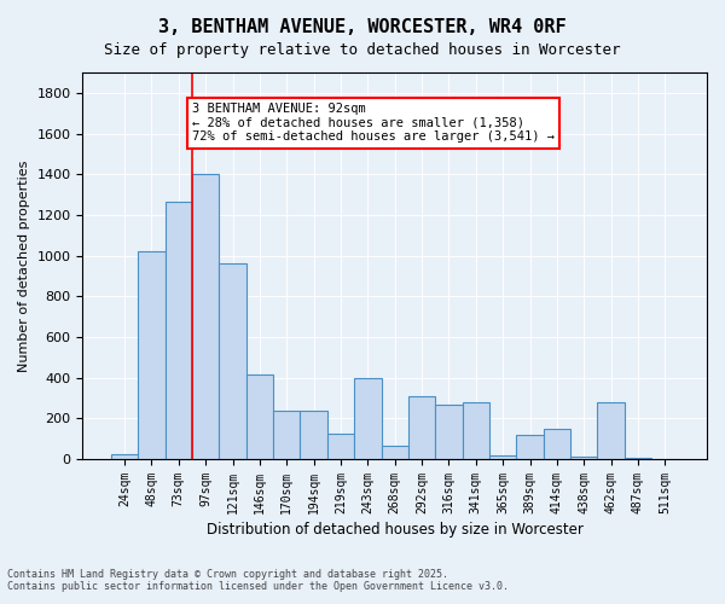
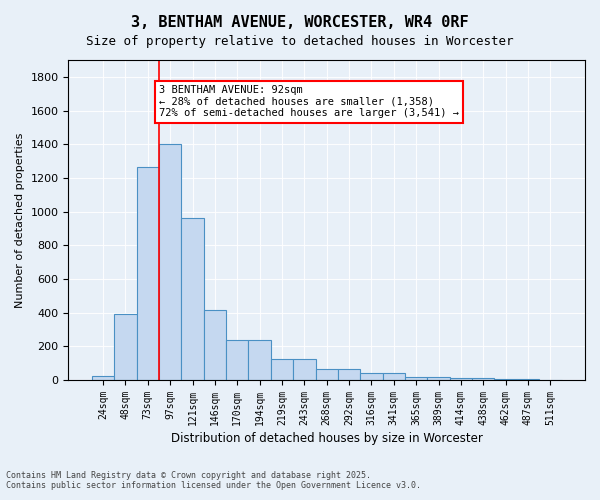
48sqm: 1020 -> 400
243sqm: 400 -> 120
292sqm: 310 -> 60
316sqm: 270 -> 40
341sqm: 280 -> 40
389sqm: 120 -> 20
414sqm: 150 -> 20
462sqm: 280 -> 0
